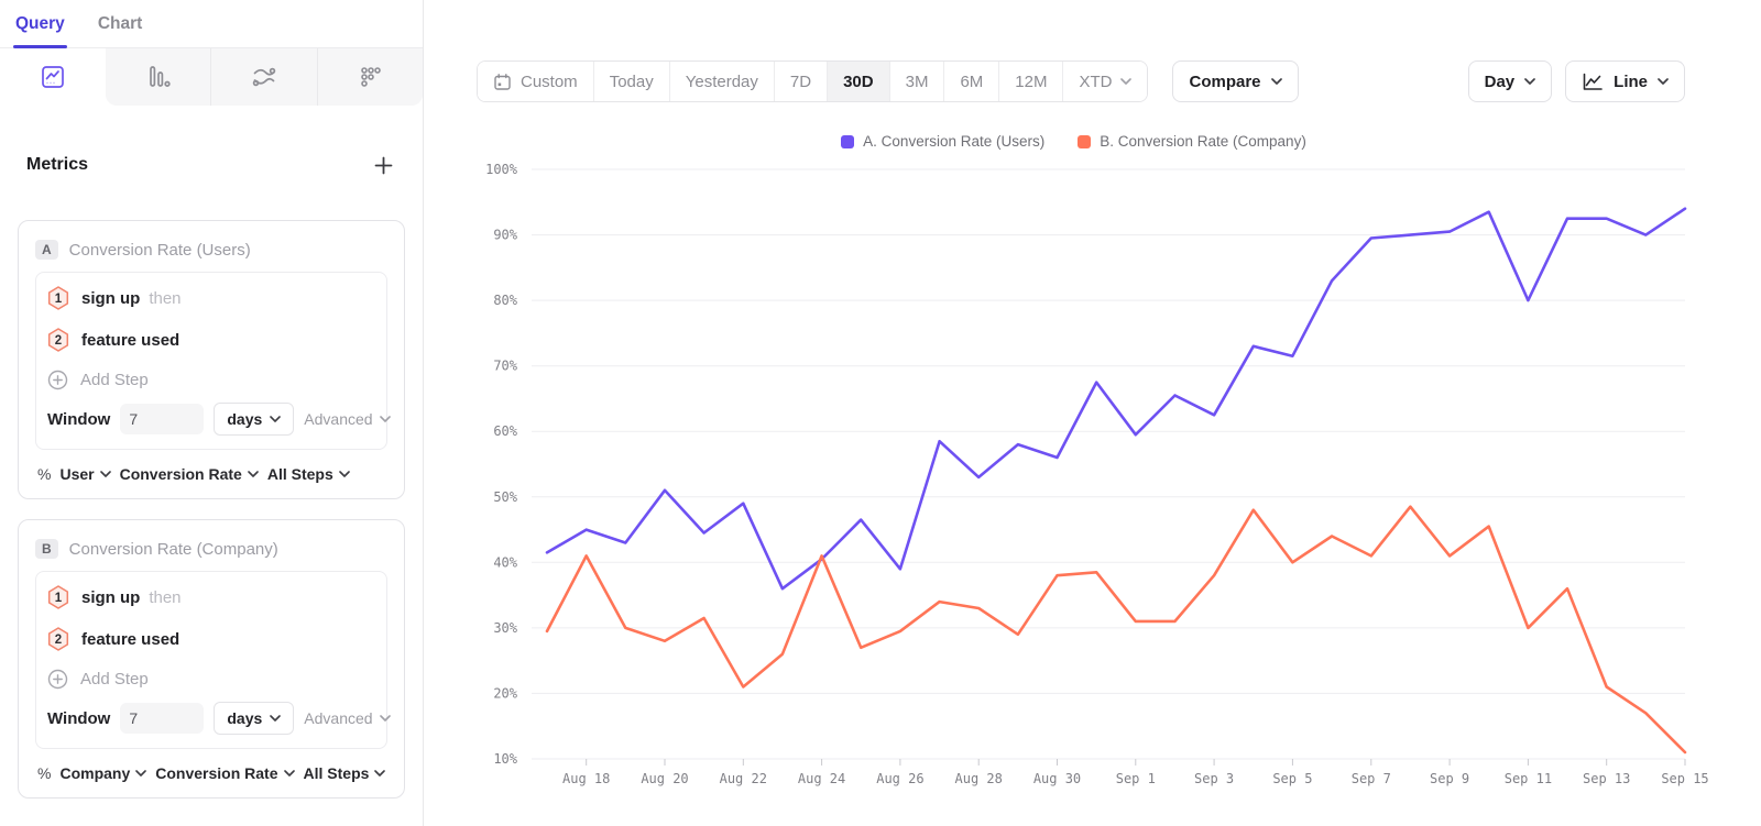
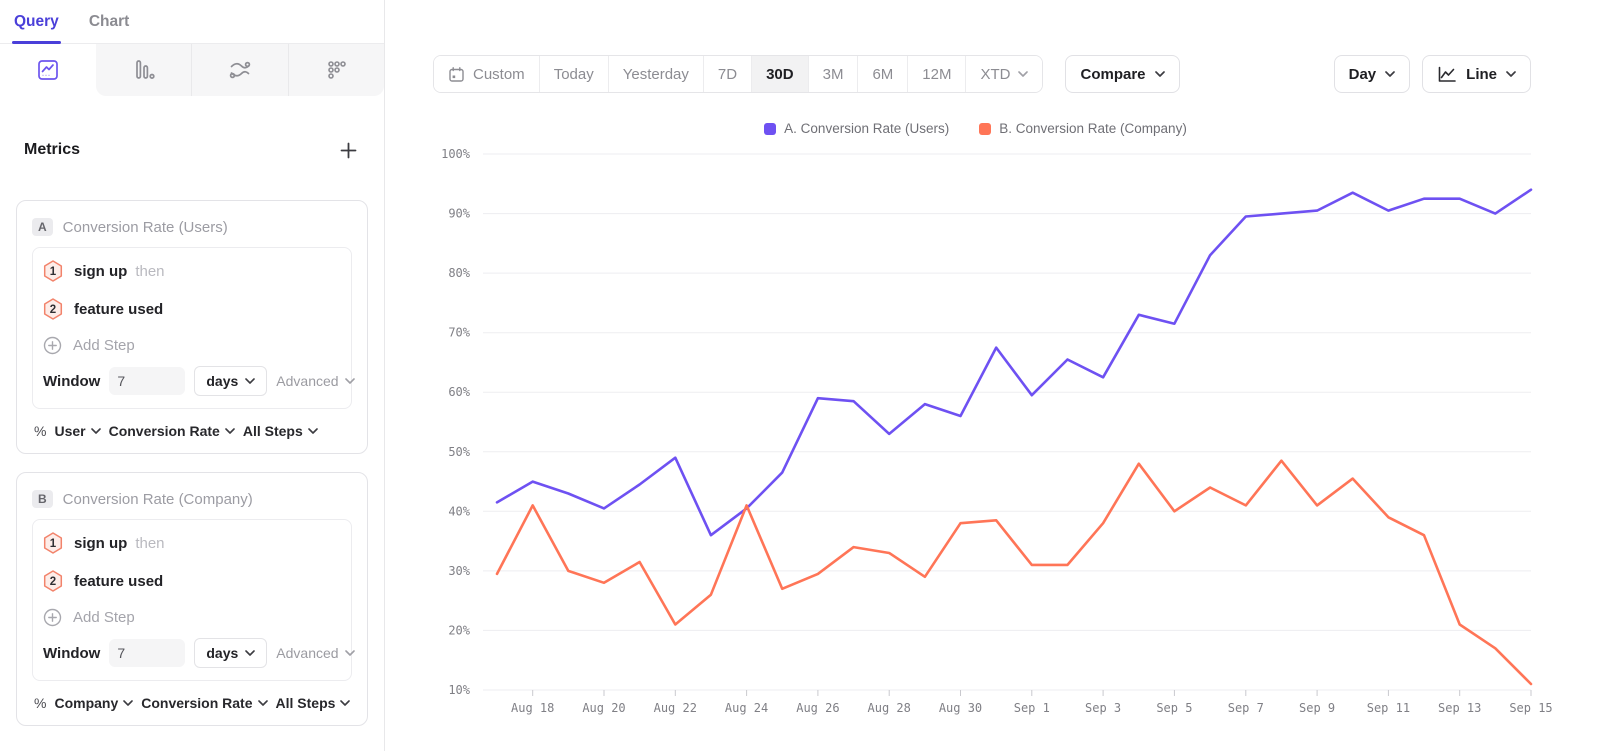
A. Conversion Rate (Users)/Aug 20: 51% -> 40%
A. Conversion Rate (Users)/Aug 26: 39% -> 59%
A. Conversion Rate (Users)/Sep 11: 80% -> 90%
B. Conversion Rate (Company)/Sep 11: 30% -> 39%
